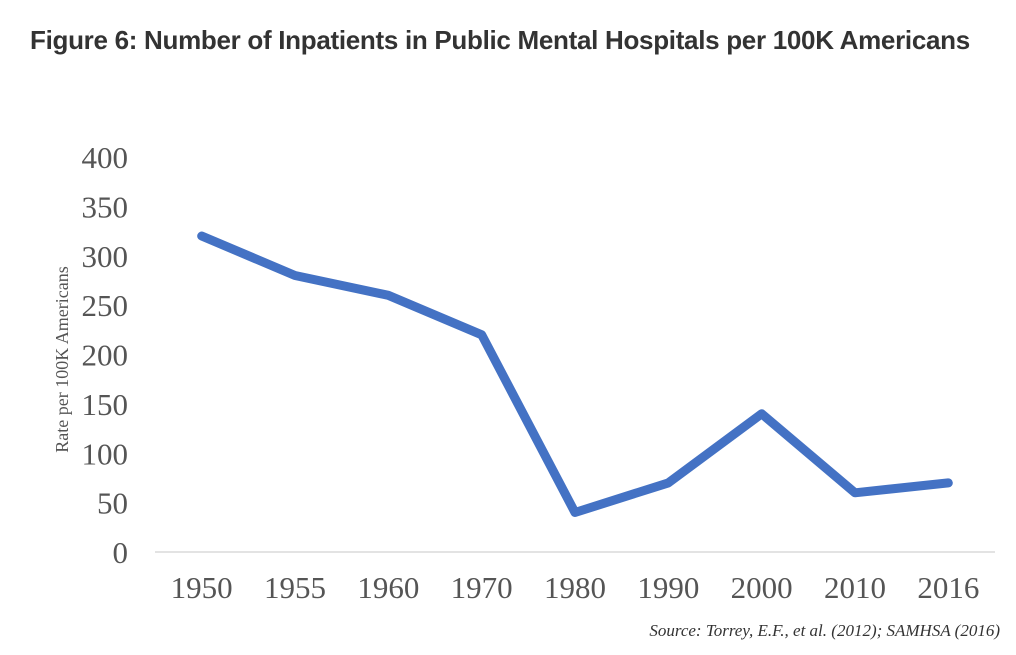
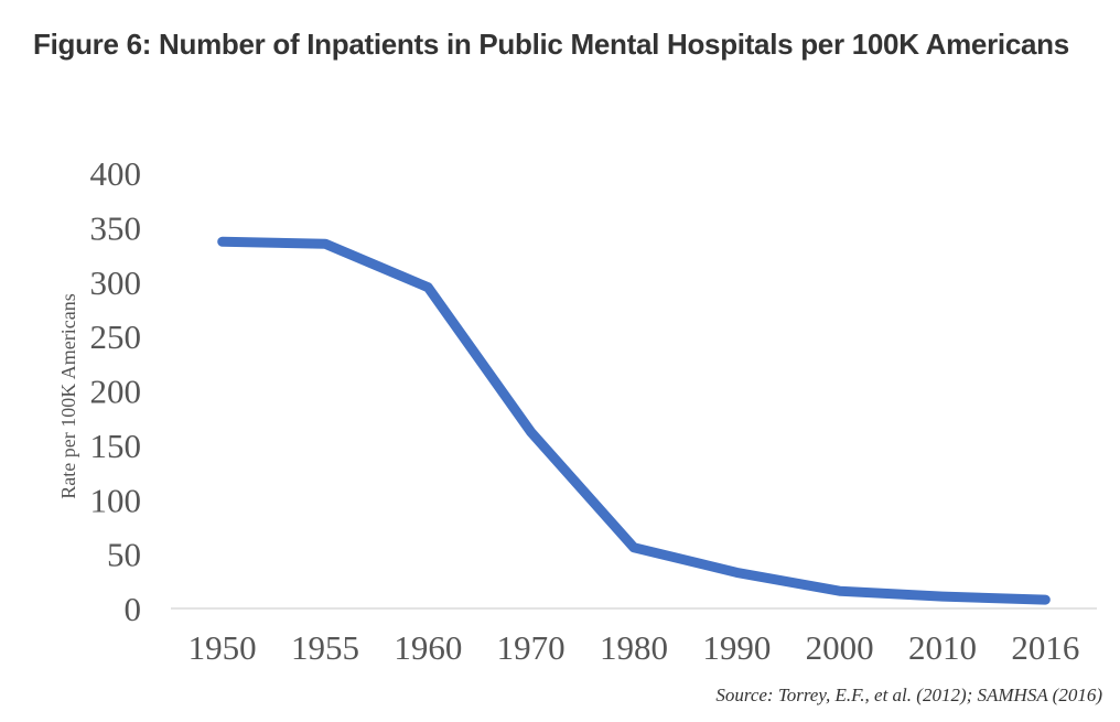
1950: 320 -> 340
1955: 280 -> 340
1960: 260 -> 300
1970: 220 -> 160
1980: 40 -> 60
1990: 70 -> 30
2000: 140 -> 20
2010: 60 -> 10
2016: 70 -> 10
